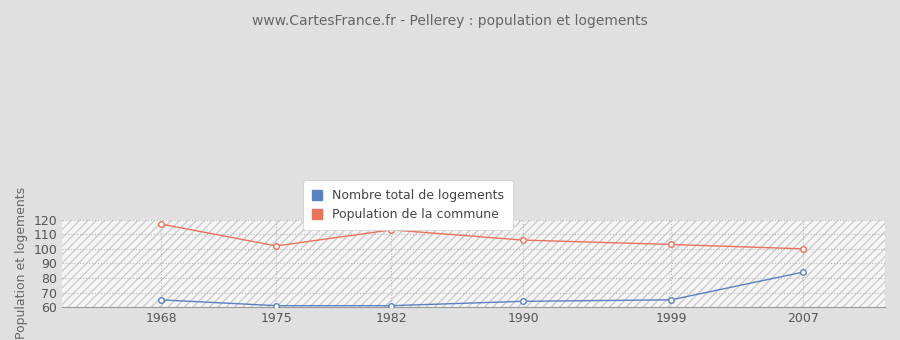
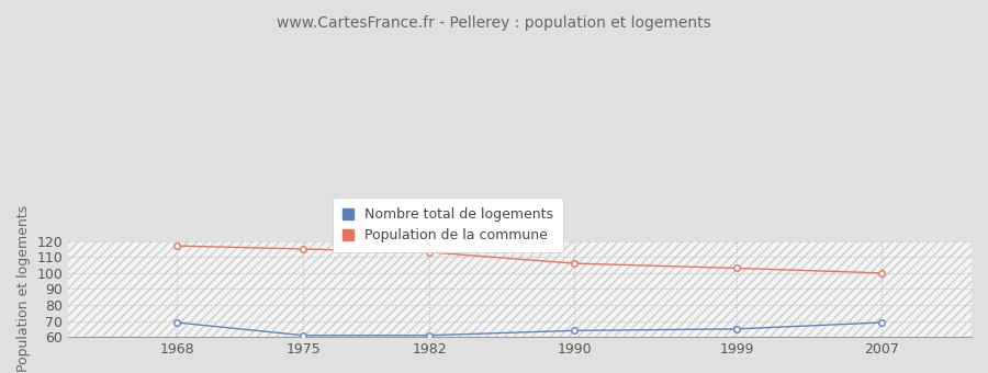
Nombre total de logements/1968: 65 -> 69
Population de la commune/1975: 102 -> 115
Nombre total de logements/2007: 84 -> 69
